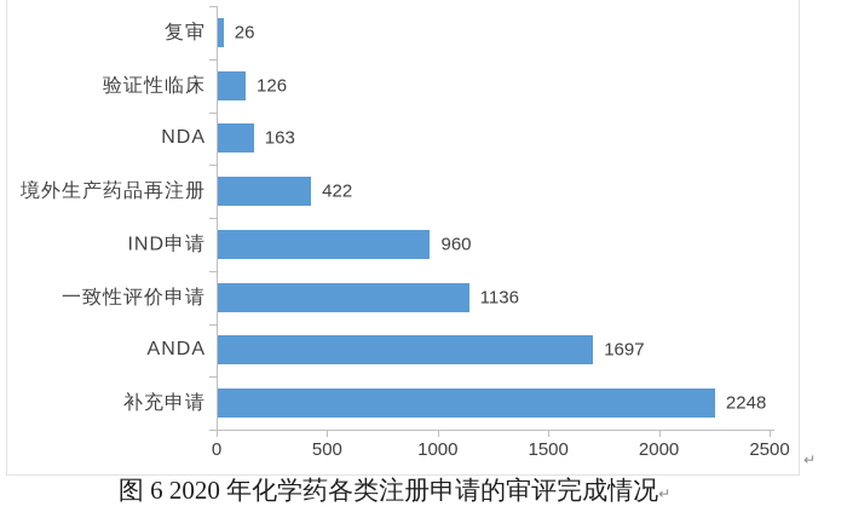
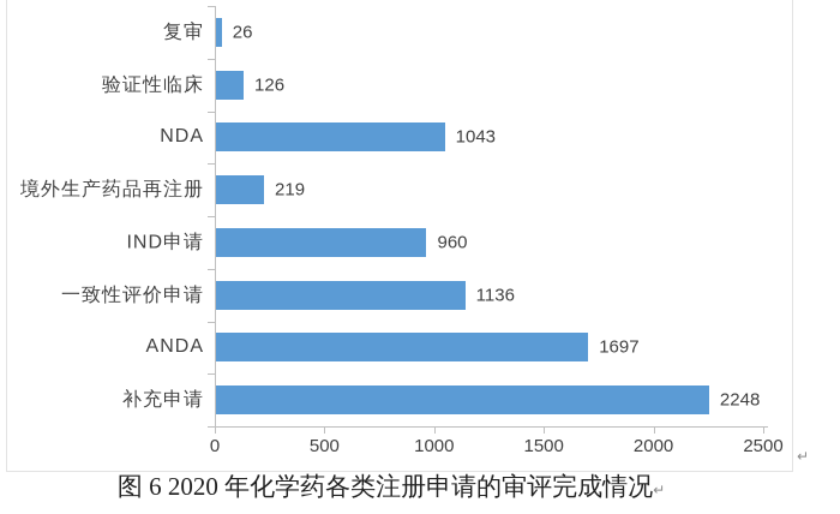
NDA: 163 -> 1043
境外生产药品再注册: 422 -> 219
